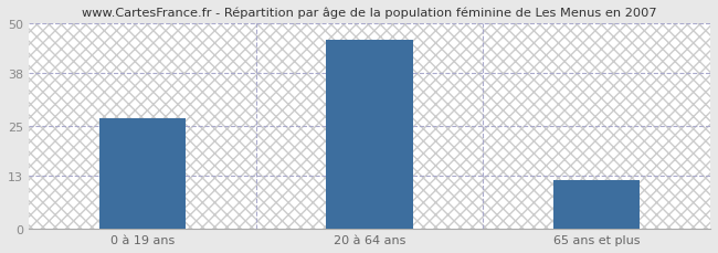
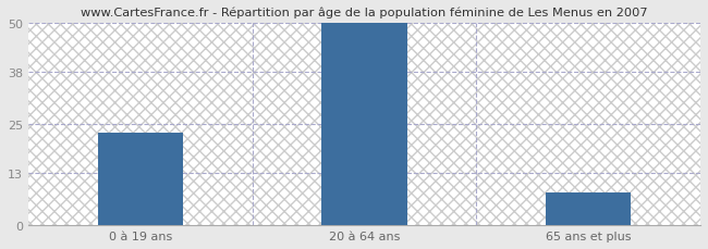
0 à 19 ans: 27 -> 23
20 à 64 ans: 46 -> 50
65 ans et plus: 12 -> 8
